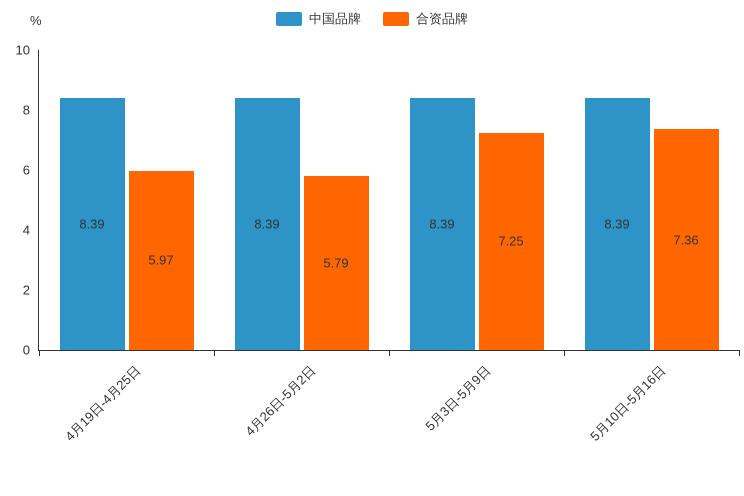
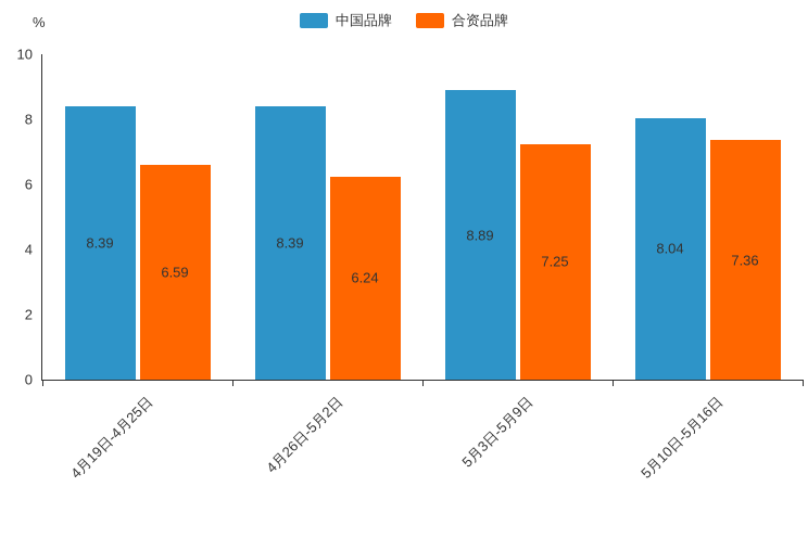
合资品牌/4月19日-4月25日: 5.97 -> 6.59
合资品牌/4月26日-5月2日: 5.79 -> 6.24
中国品牌/5月3日-5月9日: 8.39 -> 8.89
中国品牌/5月10日-5月16日: 8.39 -> 8.04
